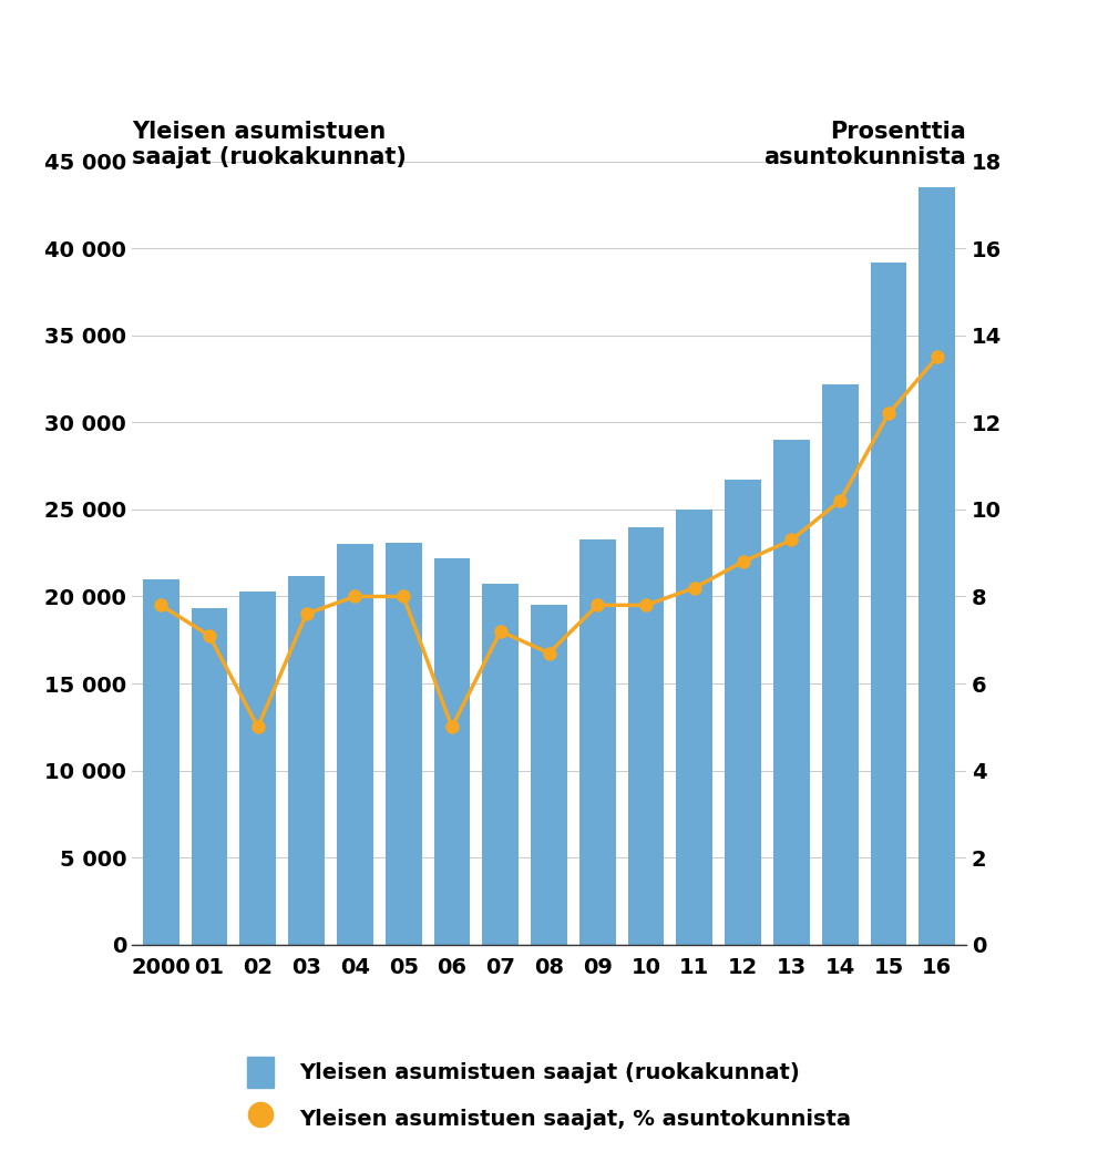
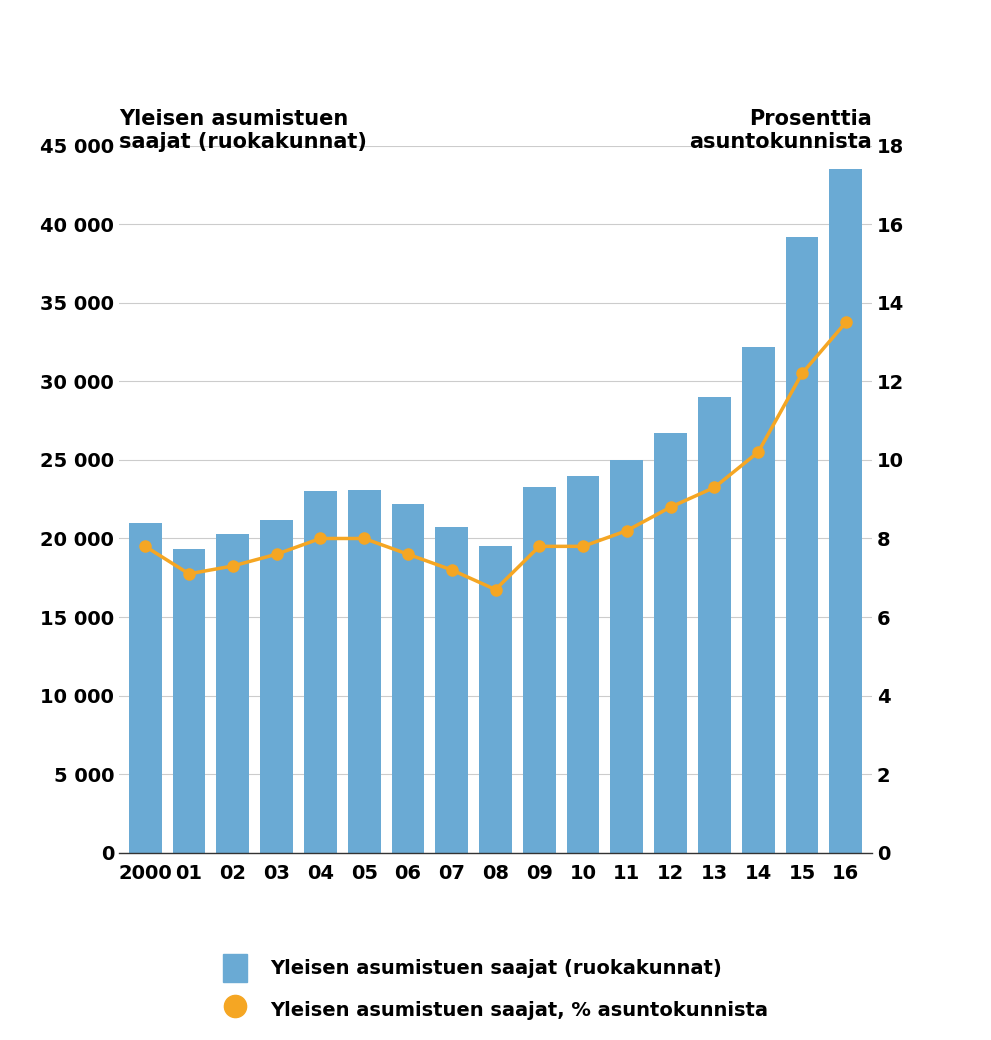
Yleisen asumistuen saajat, % asuntokunnista/02: 5.0 -> 7.3
Yleisen asumistuen saajat, % asuntokunnista/06: 5.0 -> 7.6
